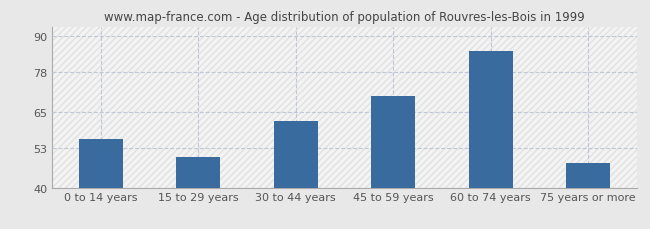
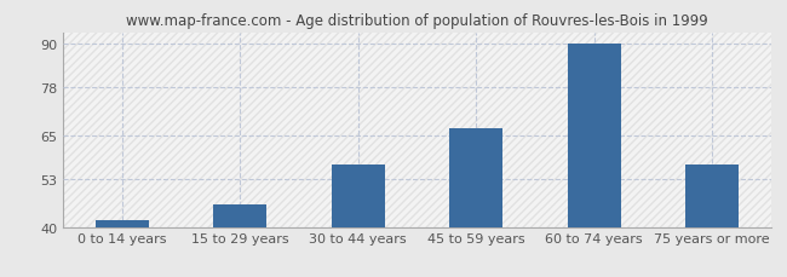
0 to 14 years: 56 -> 42
15 to 29 years: 50 -> 46
30 to 44 years: 62 -> 57
45 to 59 years: 70 -> 67
60 to 74 years: 85 -> 90
75 years or more: 48 -> 57
